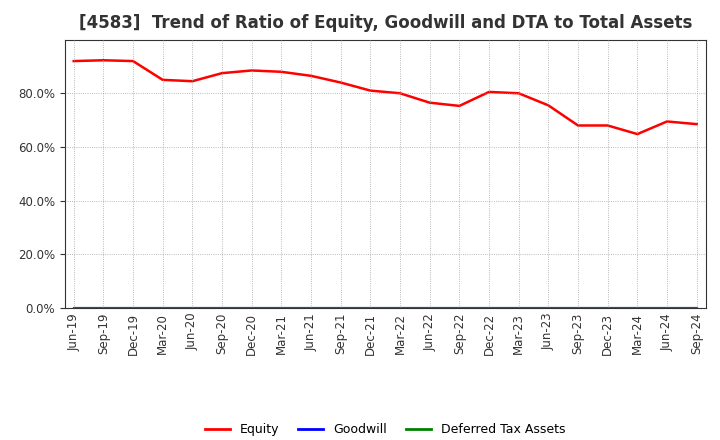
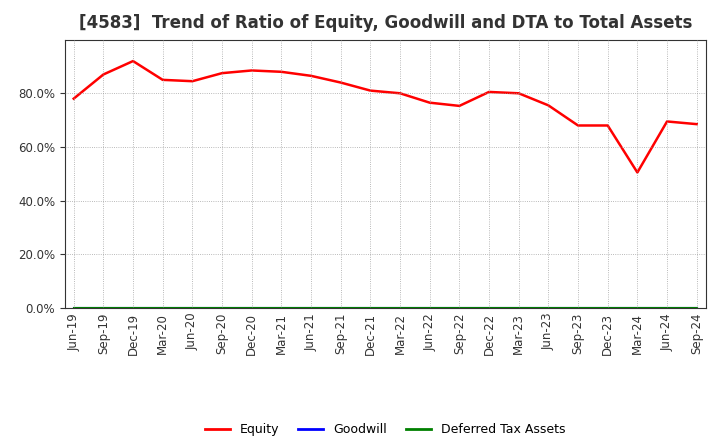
Equity/Jun-19: 92.0% -> 78.0%
Equity/Sep-19: 92.3% -> 87.0%
Equity/Mar-24: 64.8% -> 50.5%
